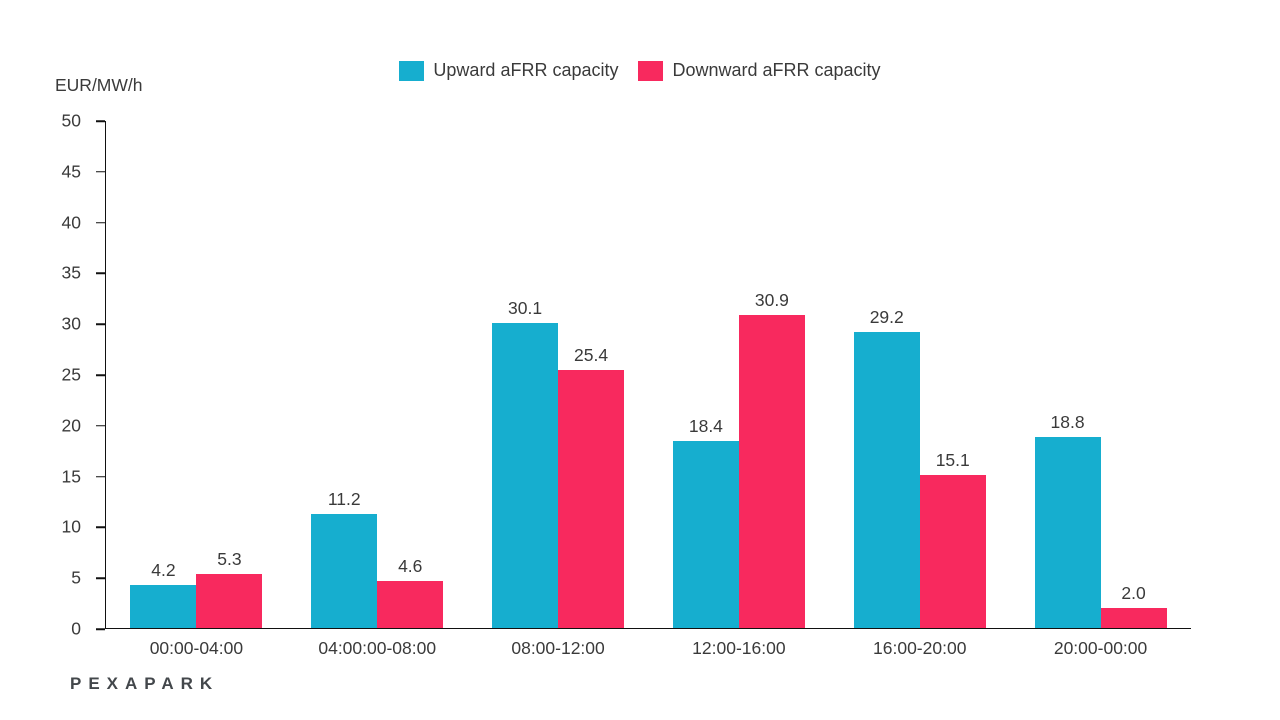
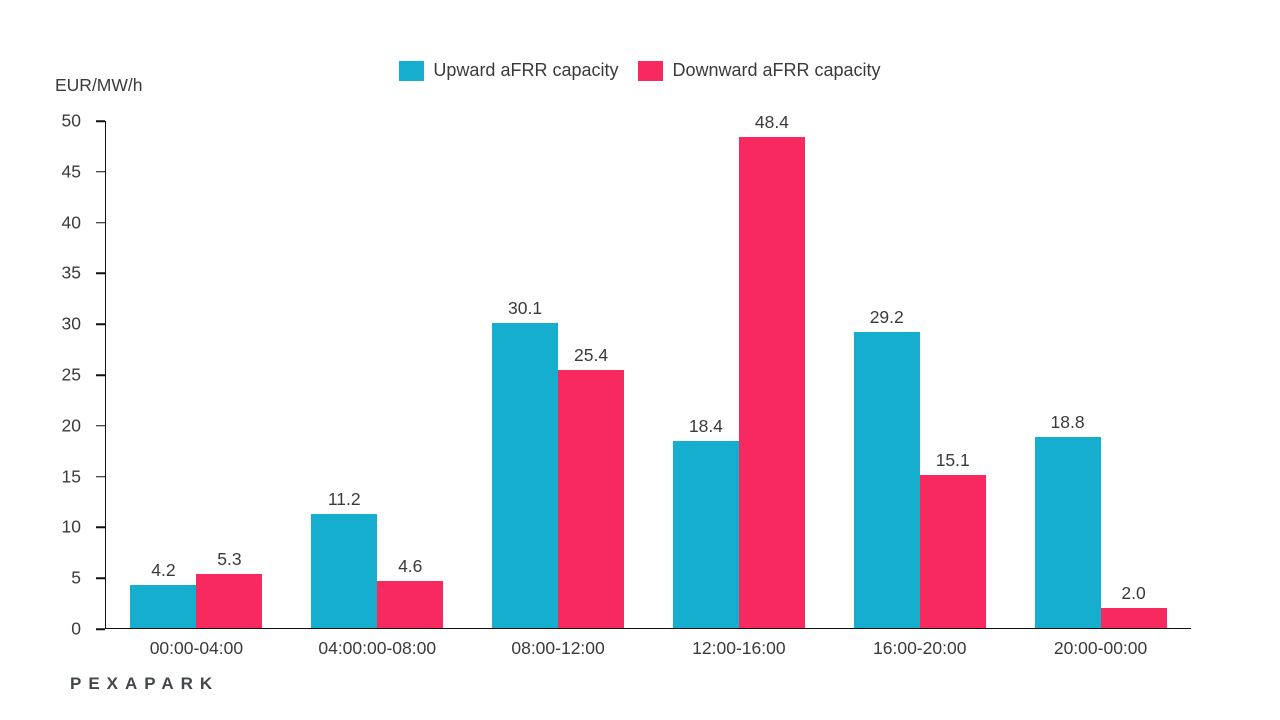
Downward aFRR capacity/12:00-16:00: 30.9 -> 48.4
